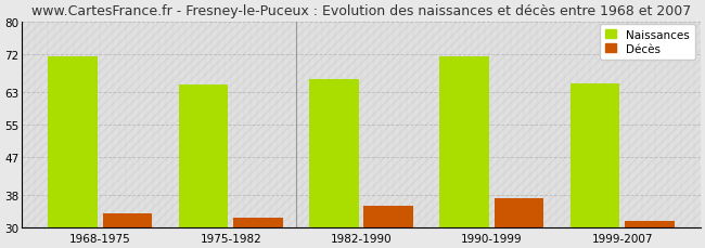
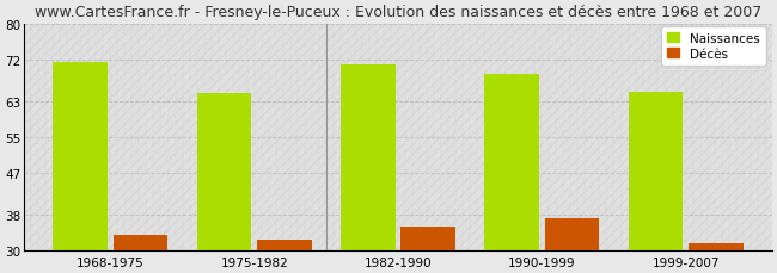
Naissances/1982-1990: 66.2 -> 71.0
Naissances/1990-1999: 71.5 -> 69.0
